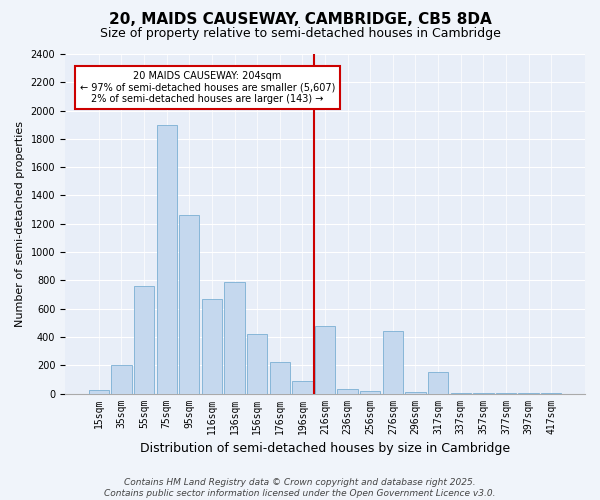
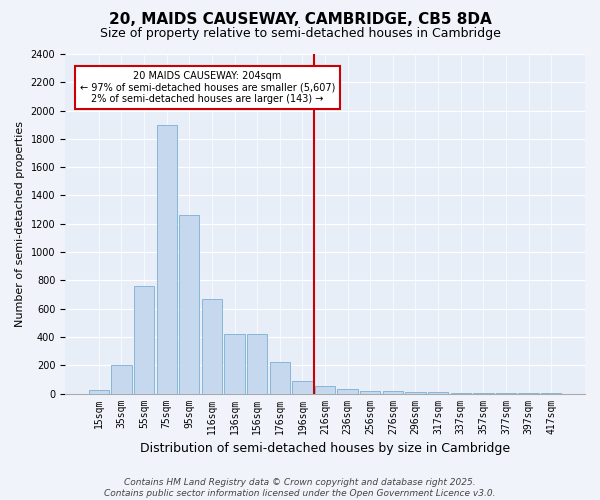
136sqm: 790 -> 420
216sqm: 480 -> 50
276sqm: 440 -> 20
317sqm: 150 -> 10
